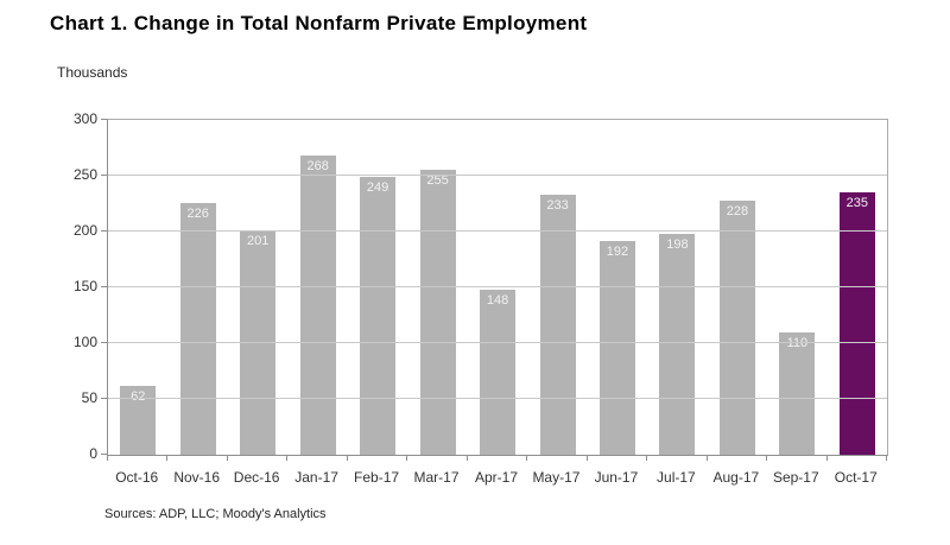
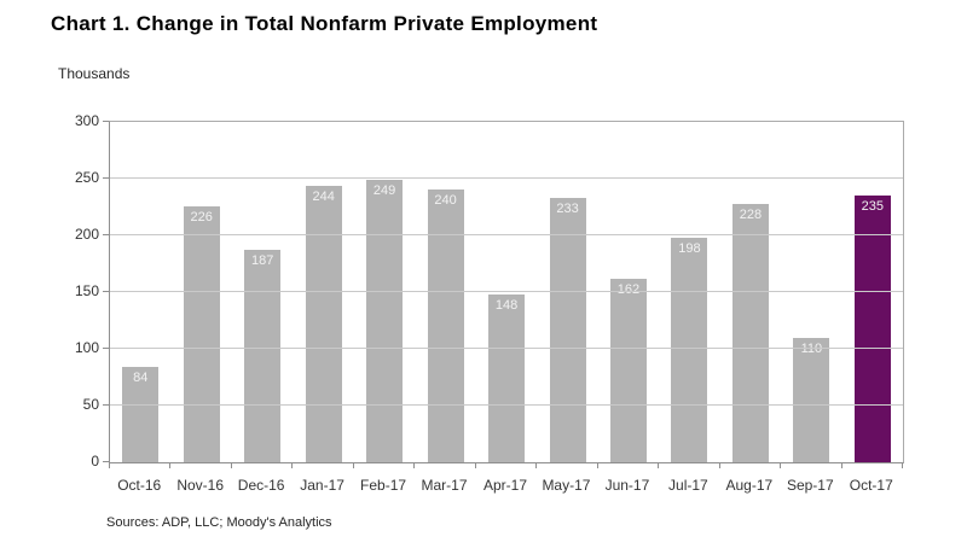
Oct-16: 62 -> 84
Dec-16: 201 -> 187
Jan-17: 268 -> 244
Mar-17: 255 -> 240
Jun-17: 192 -> 162
